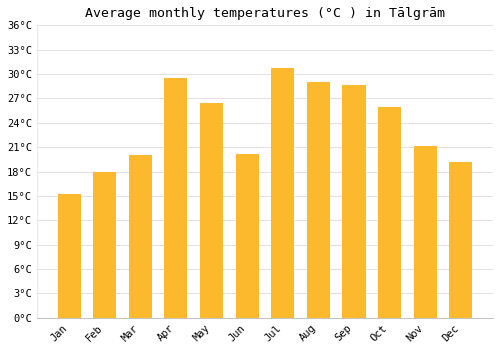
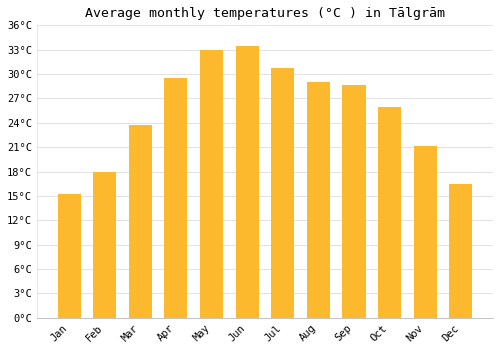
Mar: 20.0°C -> 23.7°C
May: 26.4°C -> 33.0°C
Jun: 20.2°C -> 33.5°C
Dec: 19.2°C -> 16.5°C
